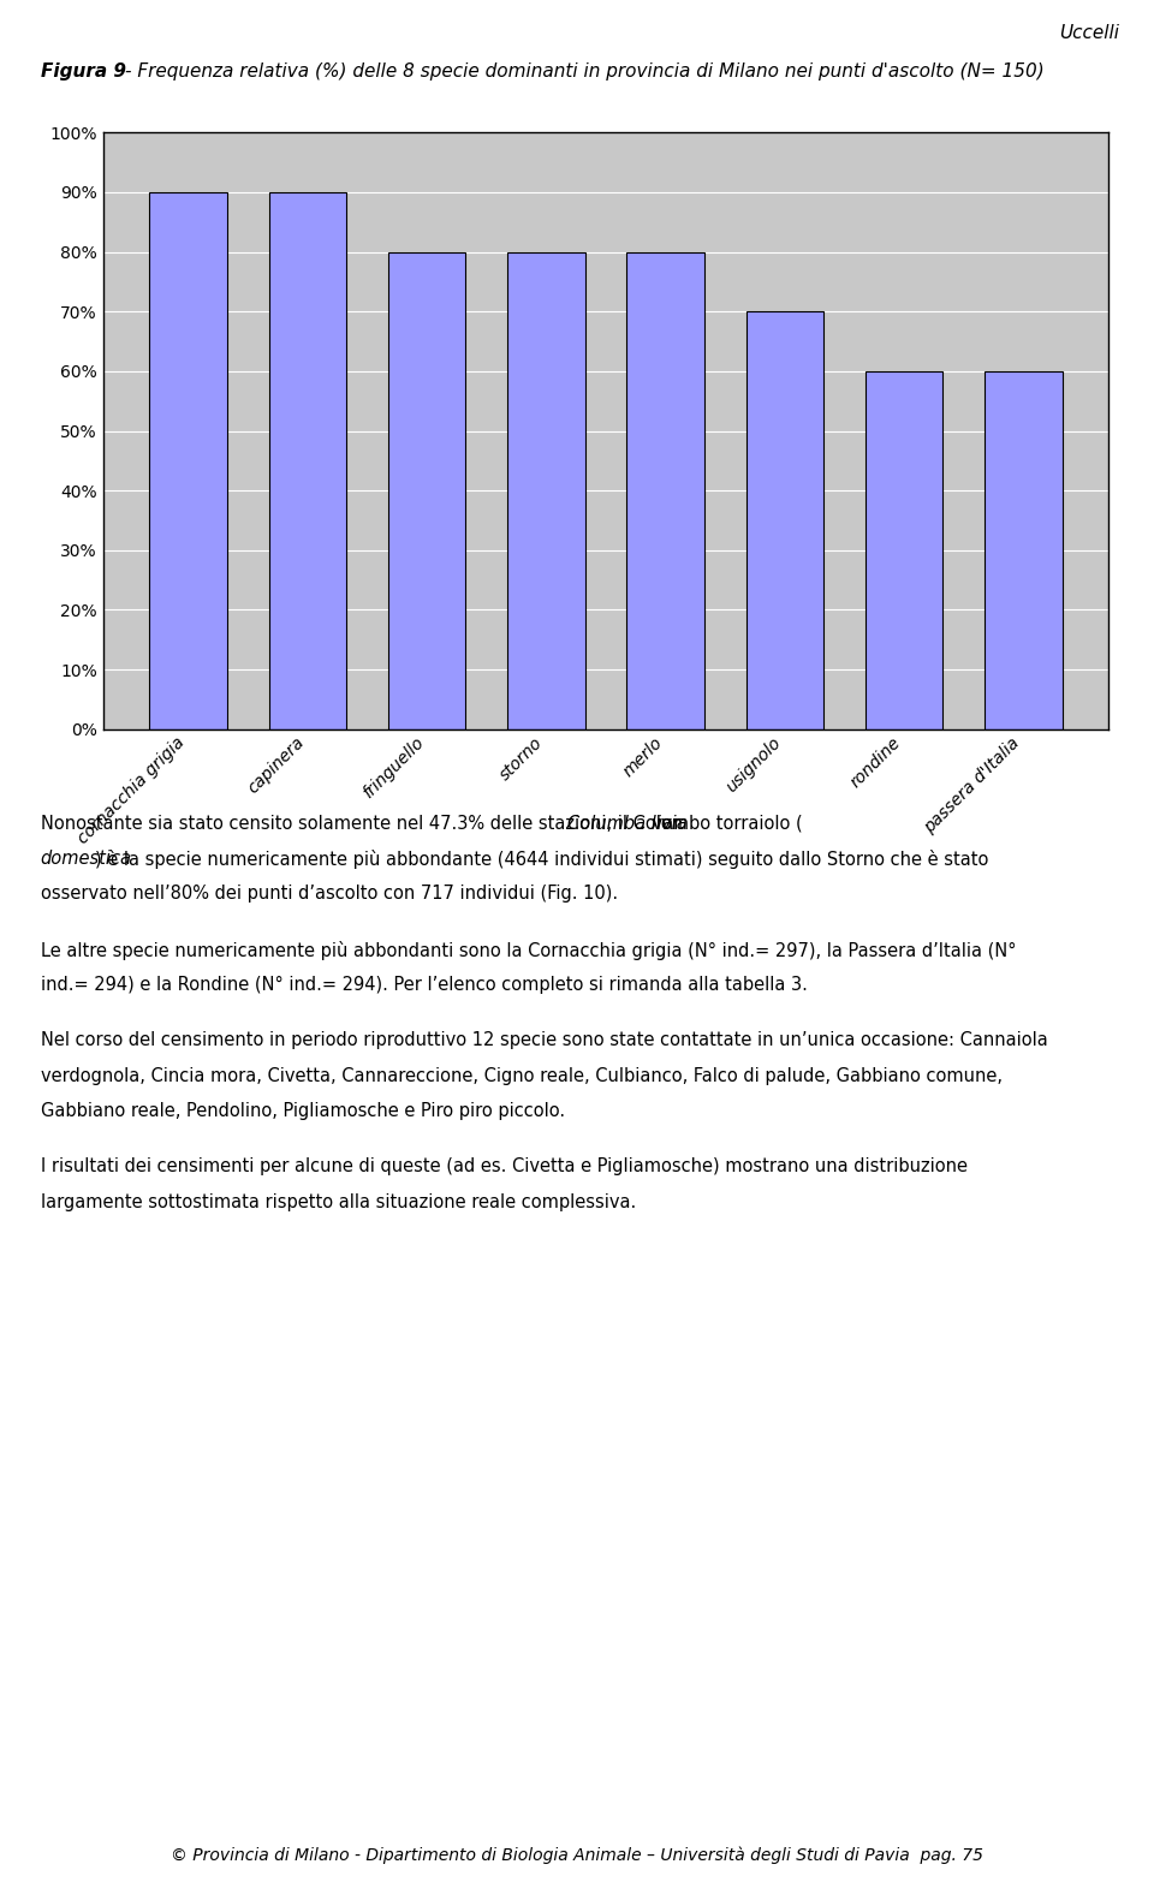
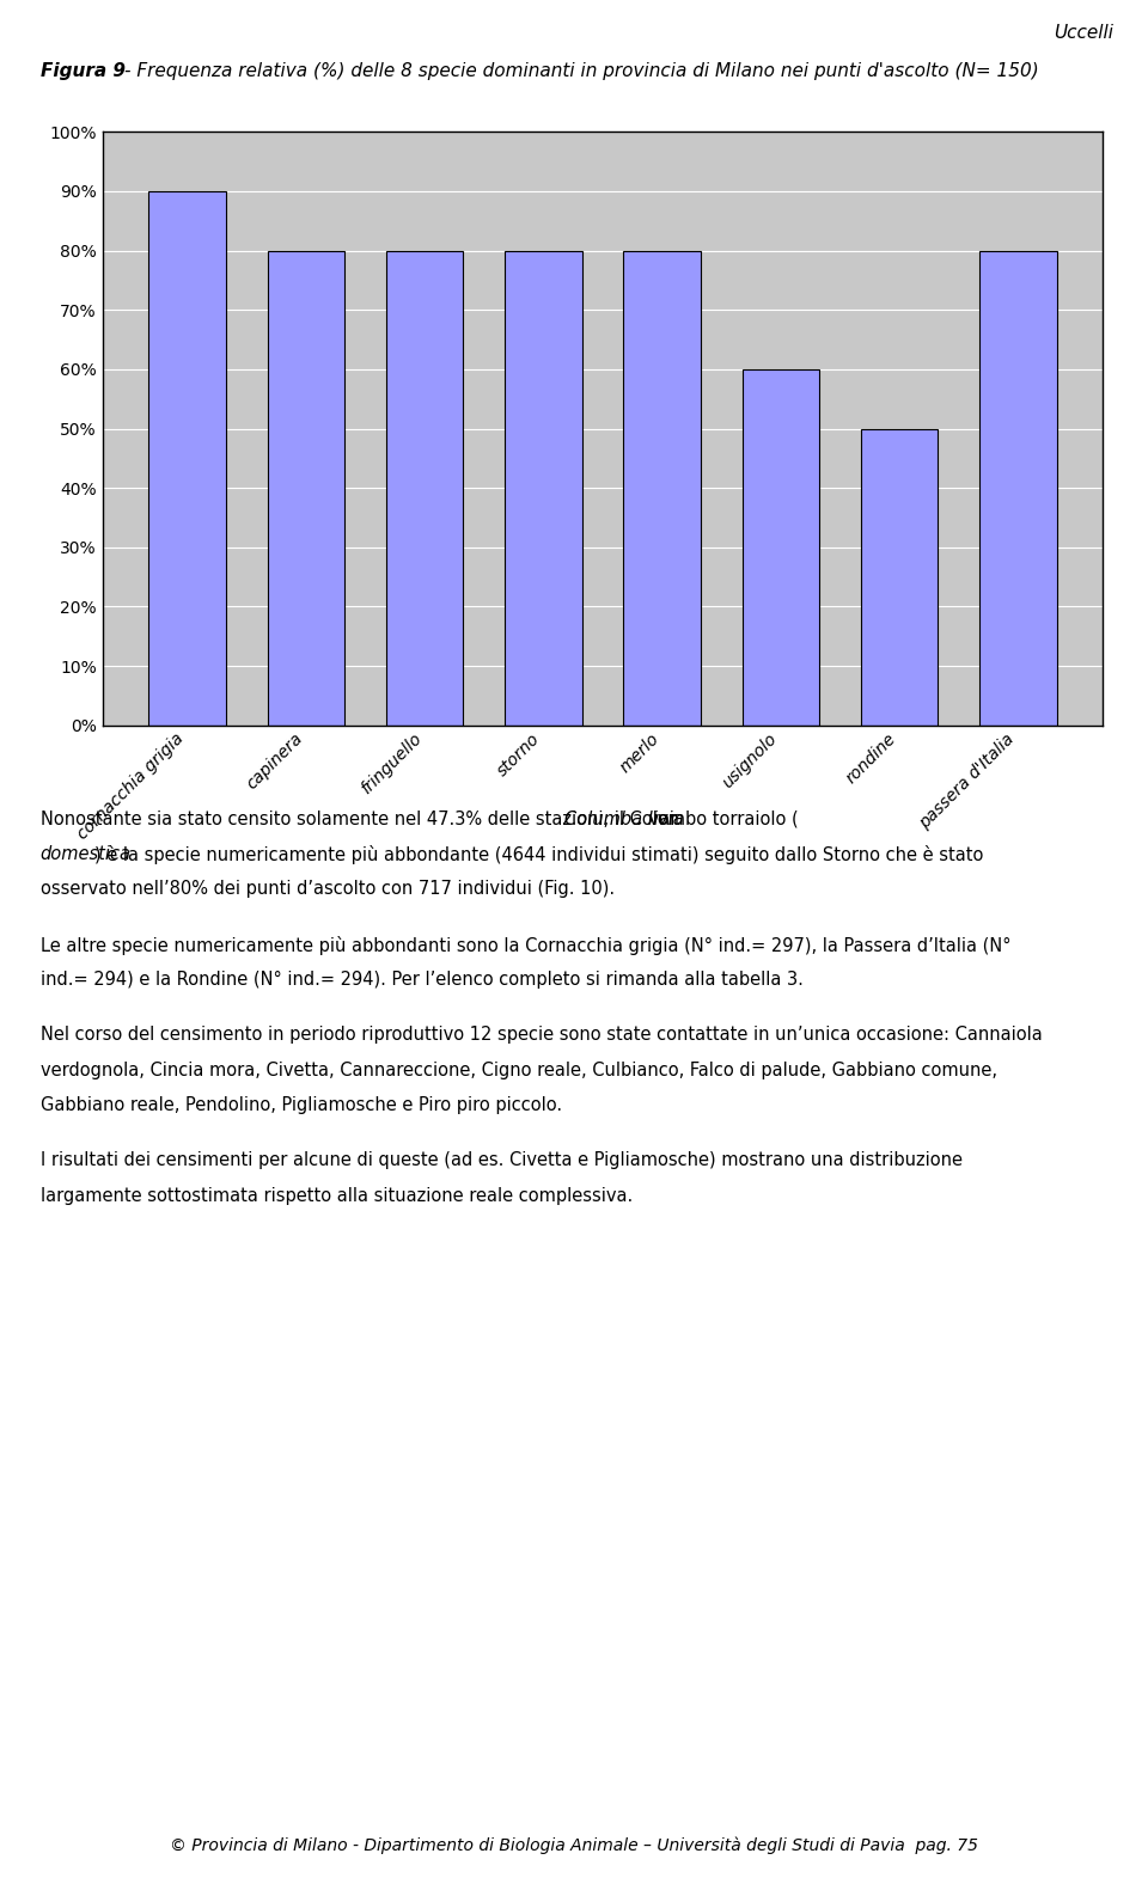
capinera: 90% -> 80%
usignolo: 70% -> 60%
rondine: 60% -> 50%
passera d'Italia: 60% -> 80%
